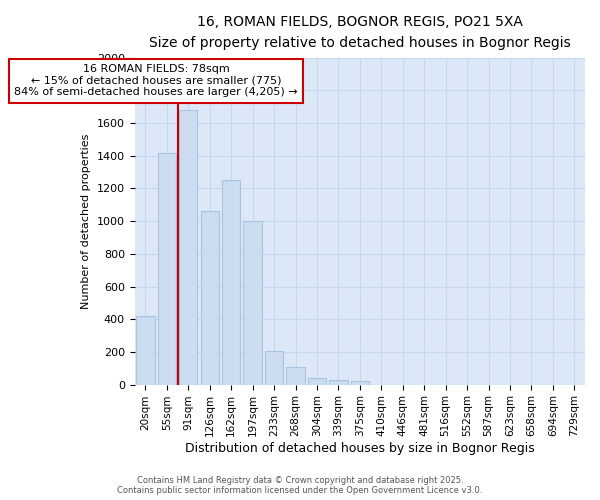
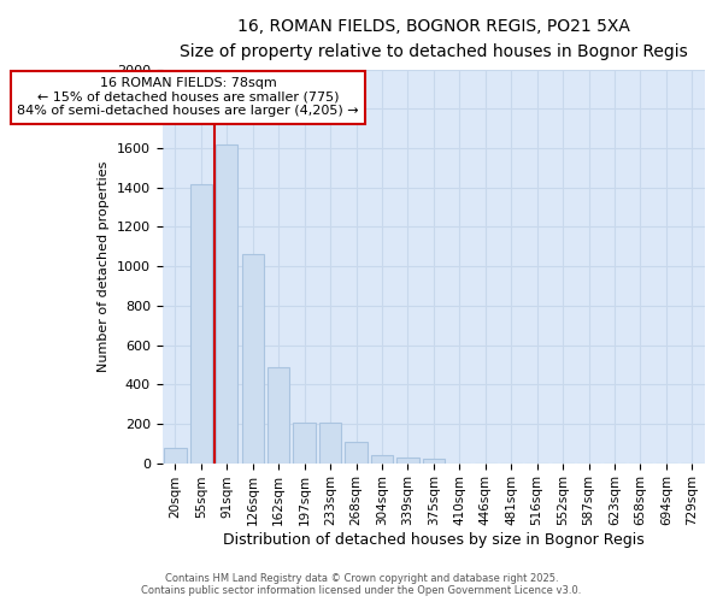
20sqm: 420 -> 80
91sqm: 1680 -> 1620
162sqm: 1250 -> 490
197sqm: 1000 -> 200
